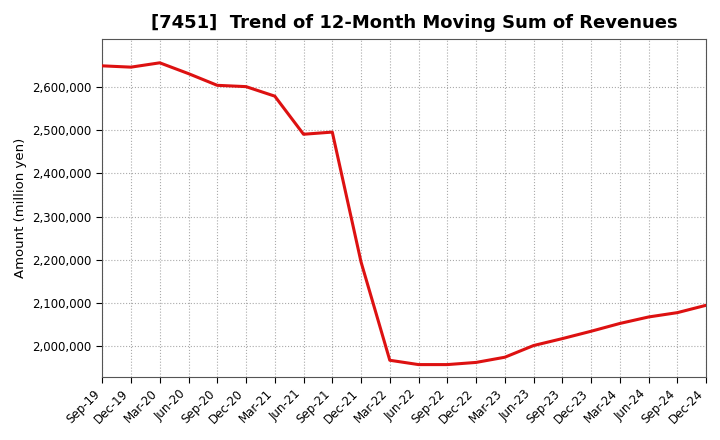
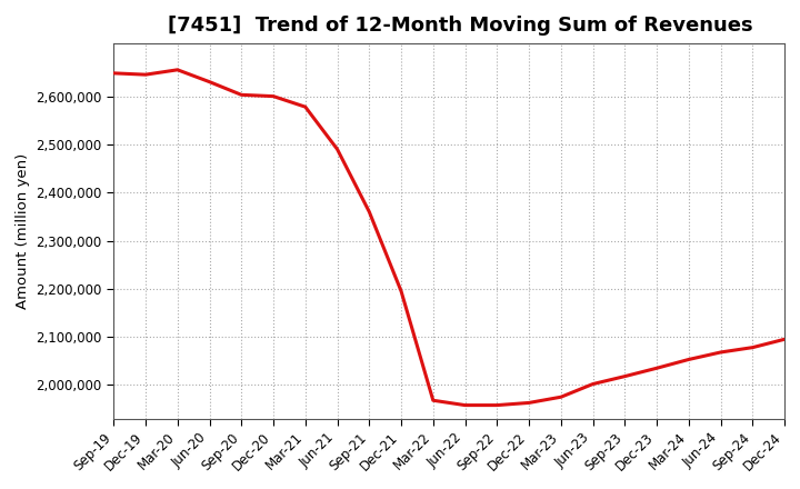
Sep-21: 2,495,000 -> 2,360,000
